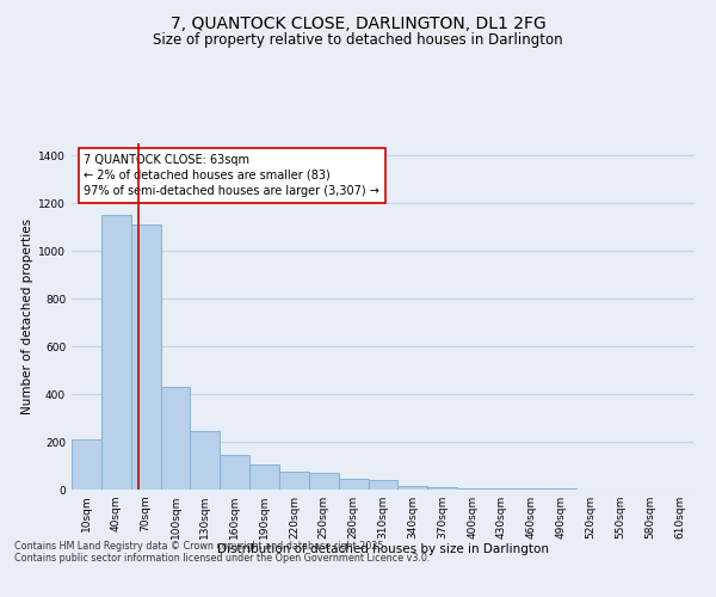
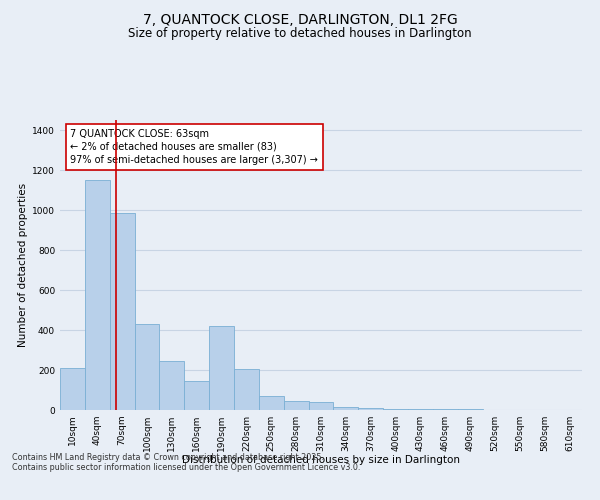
70sqm: 1110 -> 985
190sqm: 105 -> 420
220sqm: 75 -> 205
